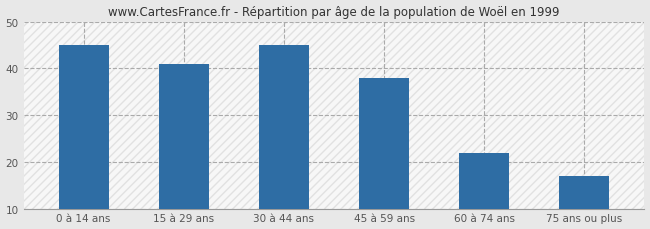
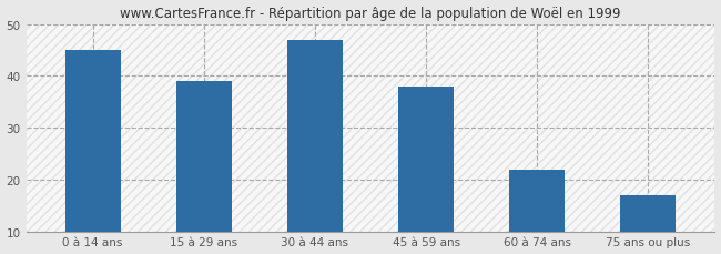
15 à 29 ans: 41 -> 39
30 à 44 ans: 45 -> 47
